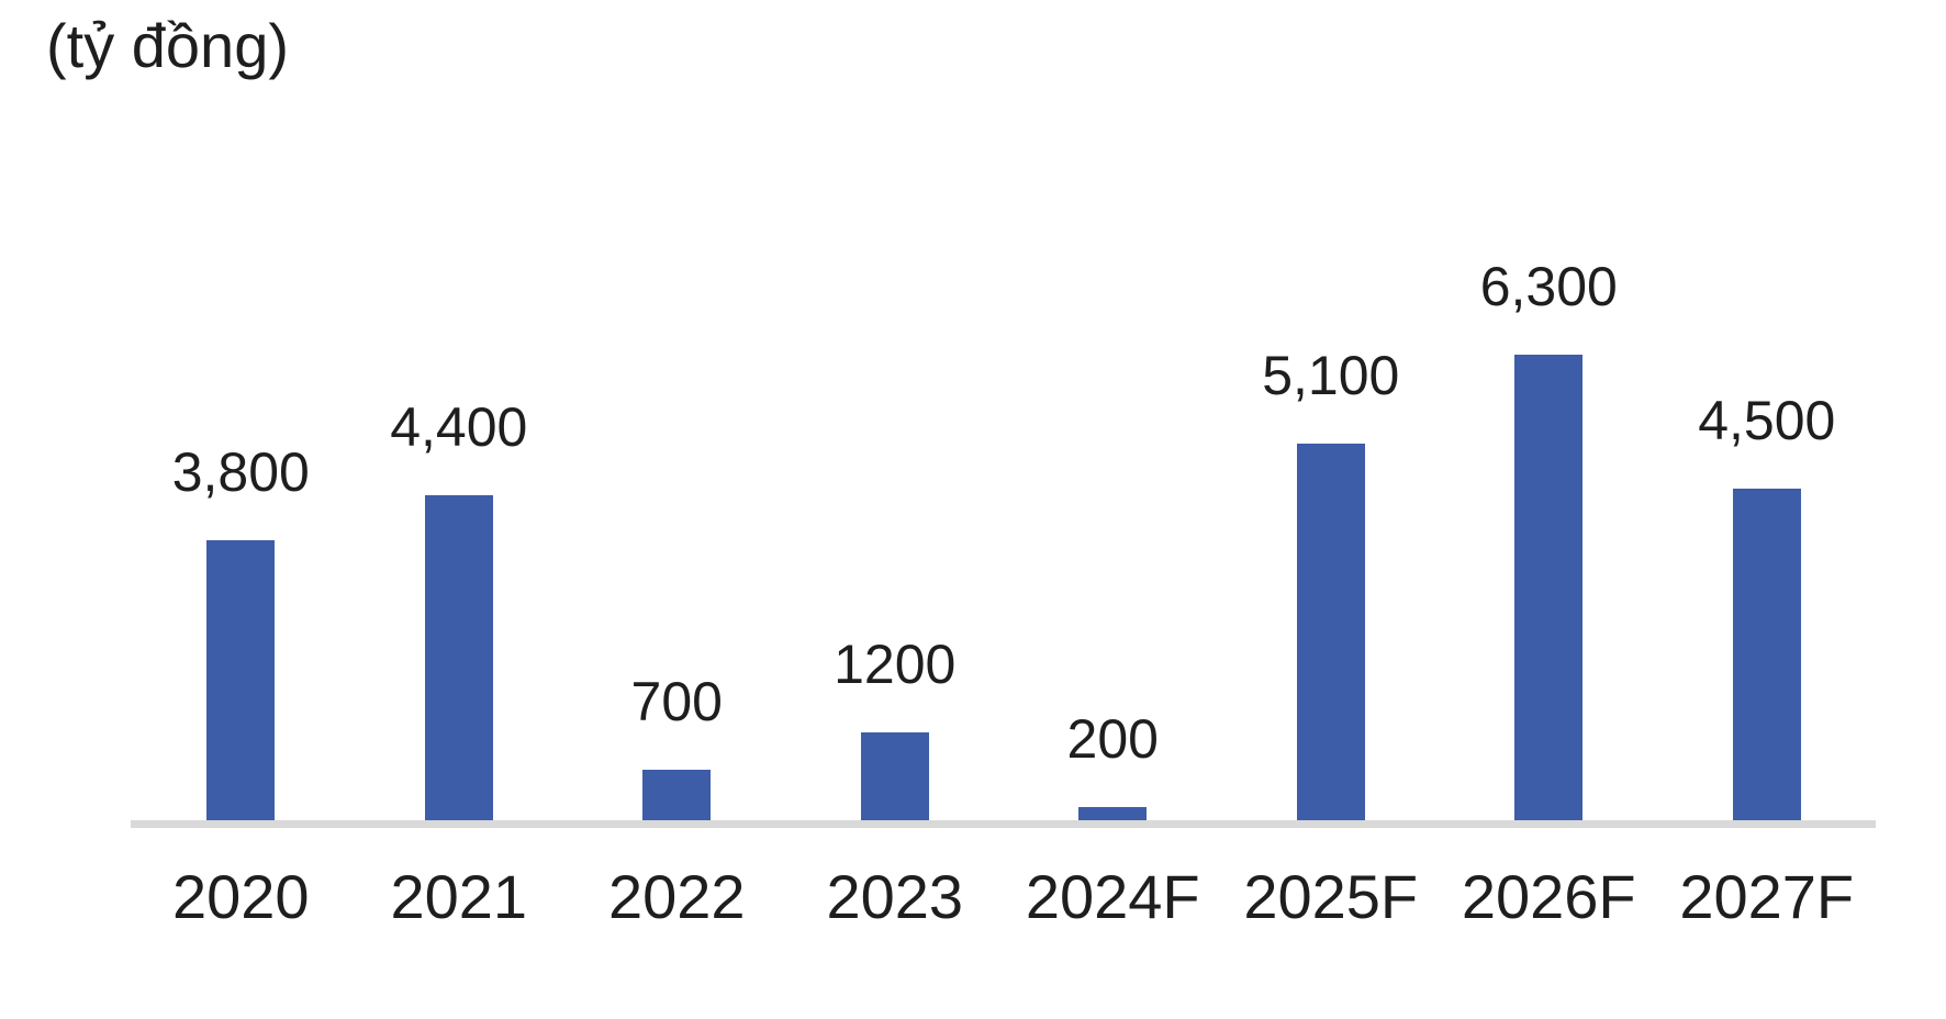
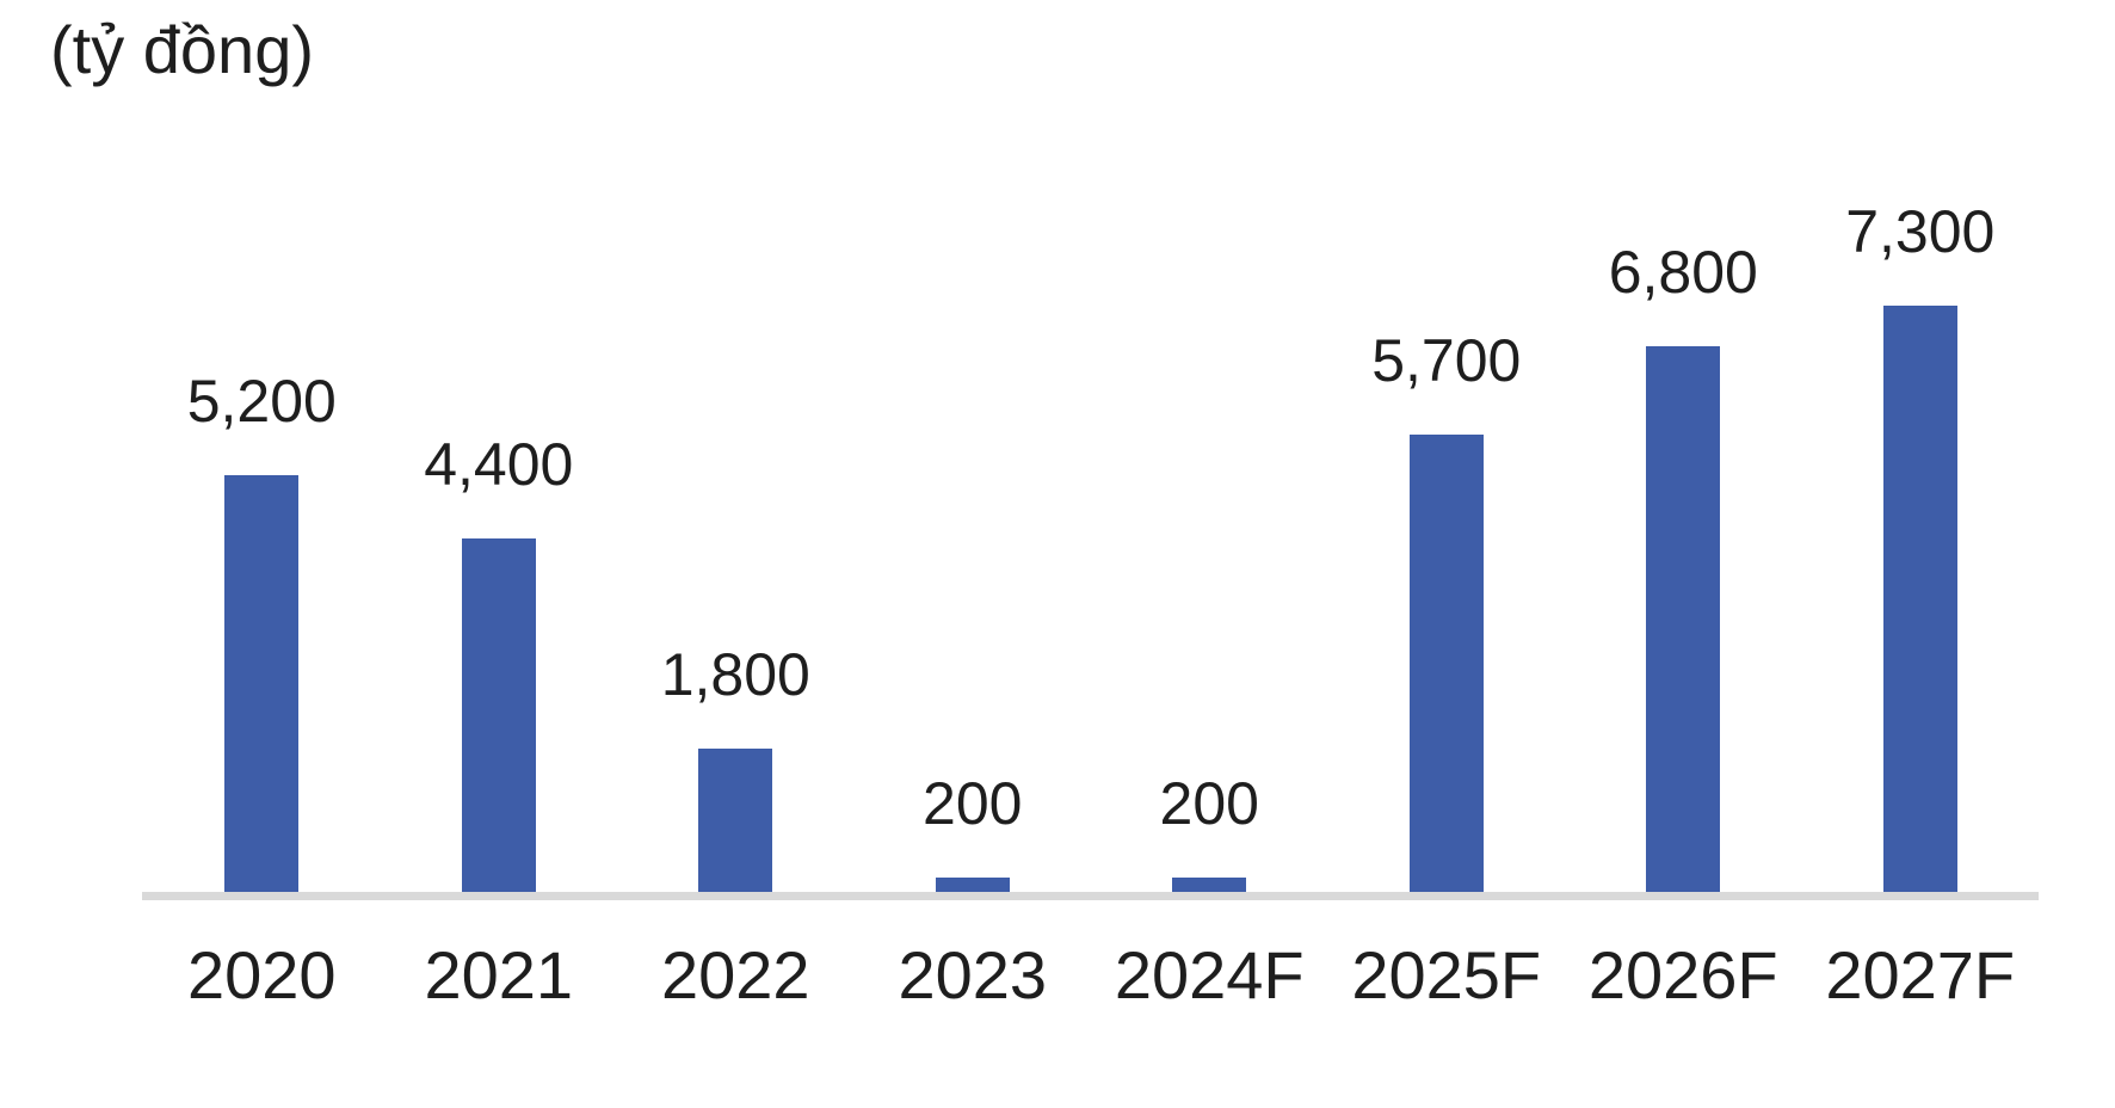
2020: 3,800 -> 5,200
2022: 700 -> 1,800
2023: 1200 -> 200
2025F: 5,100 -> 5,700
2026F: 6,300 -> 6,800
2027F: 4,500 -> 7,300
